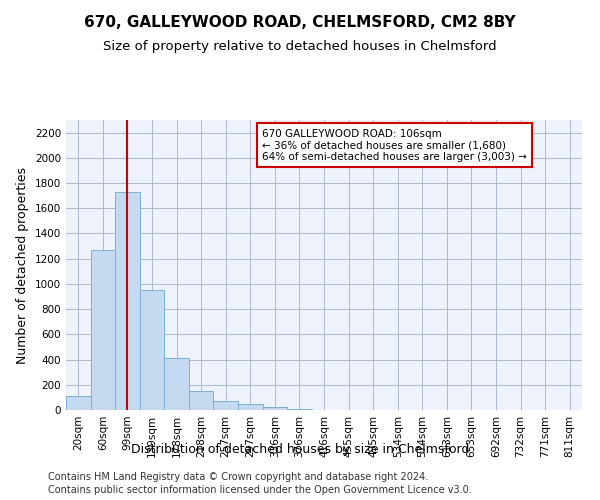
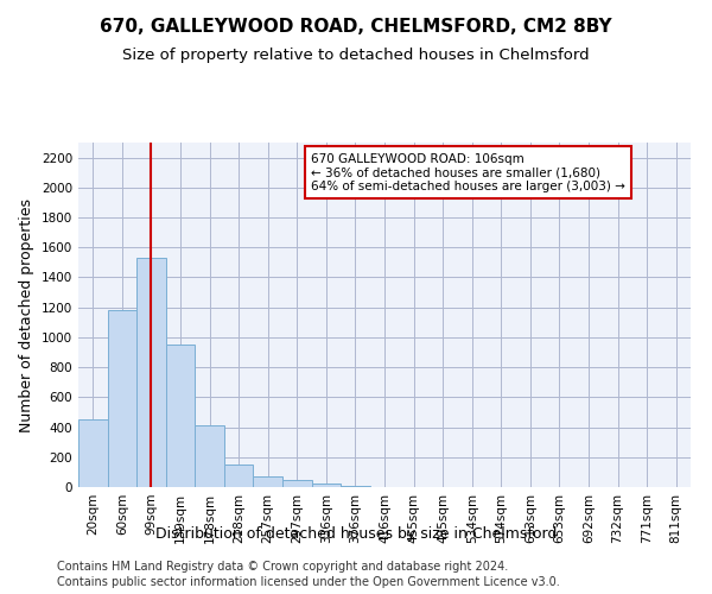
20sqm: 110 -> 450
60sqm: 1270 -> 1180
99sqm: 1730 -> 1530
